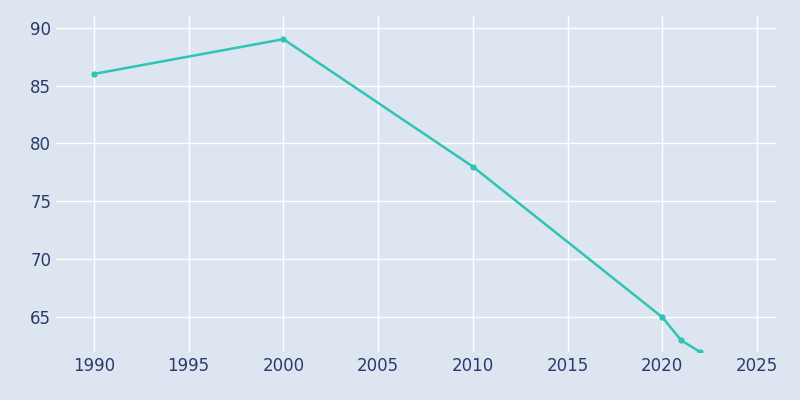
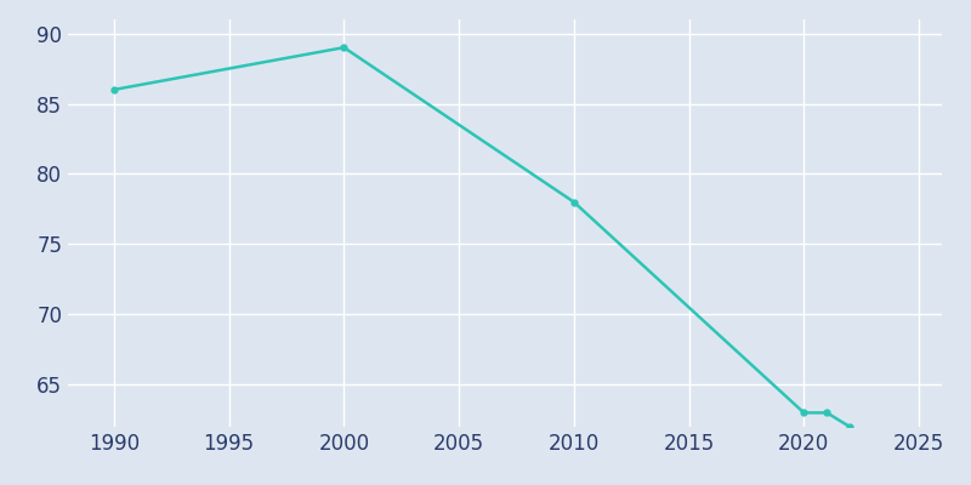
2020: 65 -> 63
